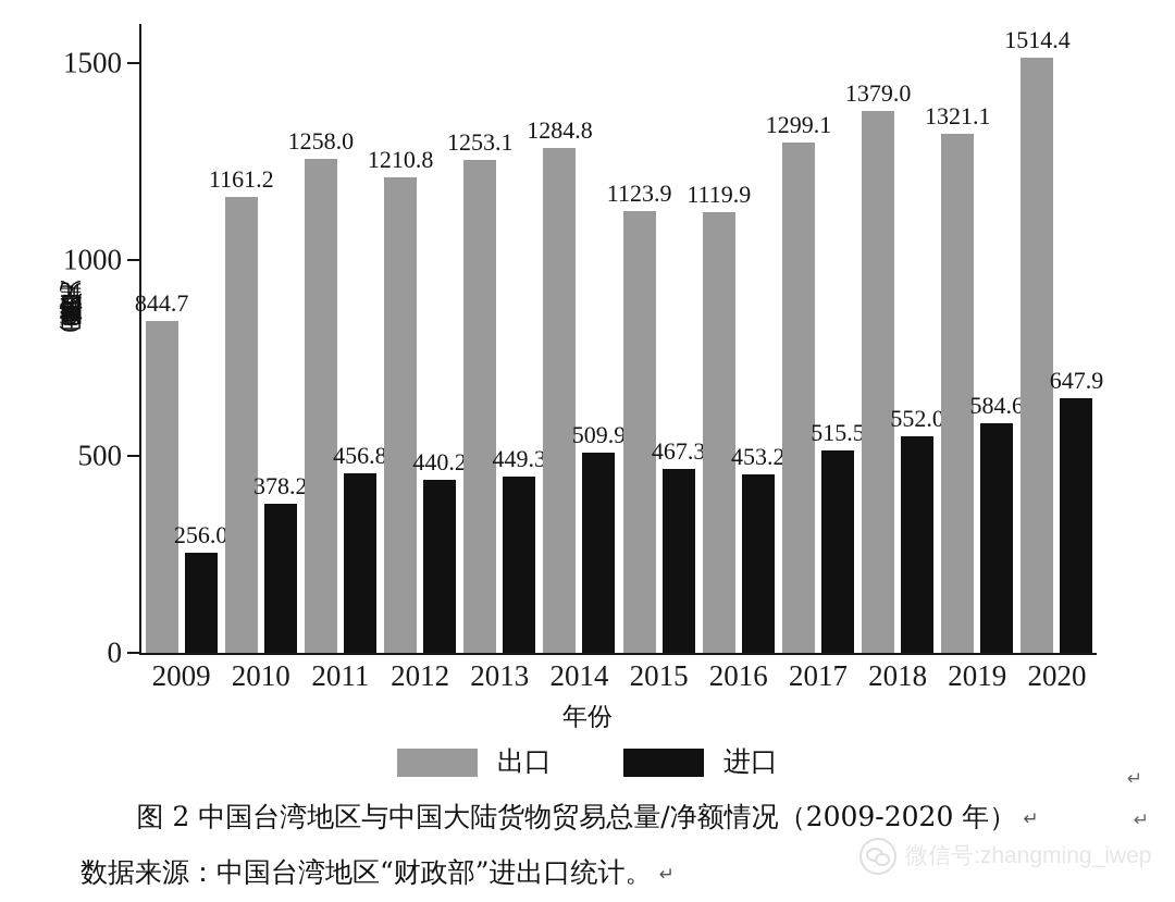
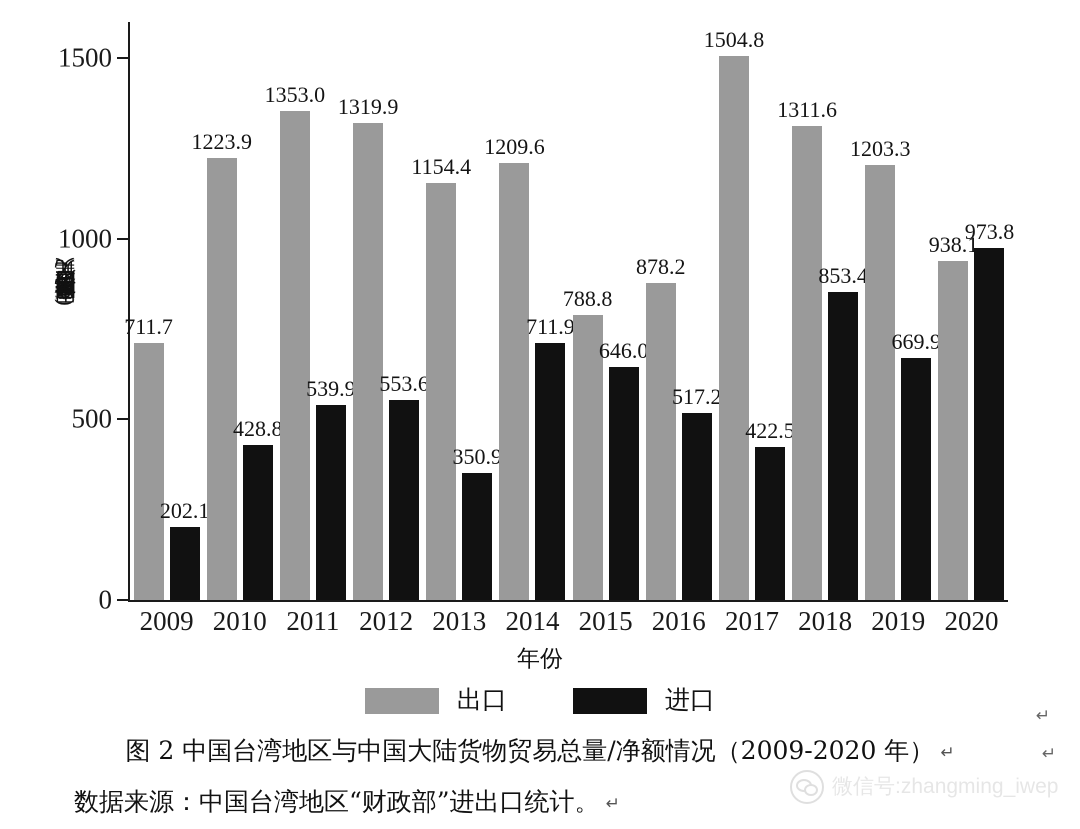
出口/2009: 844.7 -> 711.7
进口/2009: 256.0 -> 202.1
出口/2010: 1161.2 -> 1223.9
进口/2010: 378.2 -> 428.8
出口/2011: 1258.0 -> 1353.0
进口/2011: 456.8 -> 539.9
出口/2012: 1210.8 -> 1319.9
进口/2012: 440.2 -> 553.6
出口/2013: 1253.1 -> 1154.4
进口/2013: 449.3 -> 350.9
出口/2014: 1284.8 -> 1209.6
进口/2014: 509.9 -> 711.9
出口/2015: 1123.9 -> 788.8
进口/2015: 467.3 -> 646.0
出口/2016: 1119.9 -> 878.2
进口/2016: 453.2 -> 517.2
出口/2017: 1299.1 -> 1504.8
进口/2017: 515.5 -> 422.5
出口/2018: 1379.0 -> 1311.6
进口/2018: 552.0 -> 853.4
出口/2019: 1321.1 -> 1203.3
进口/2019: 584.6 -> 669.9
出口/2020: 1514.4 -> 938.1
进口/2020: 647.9 -> 973.8
